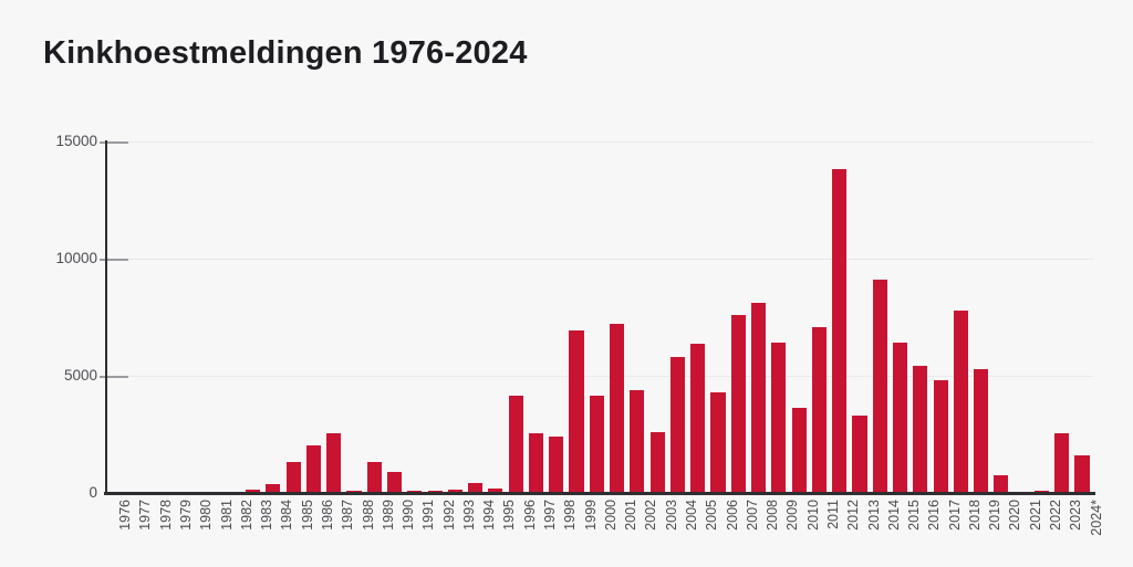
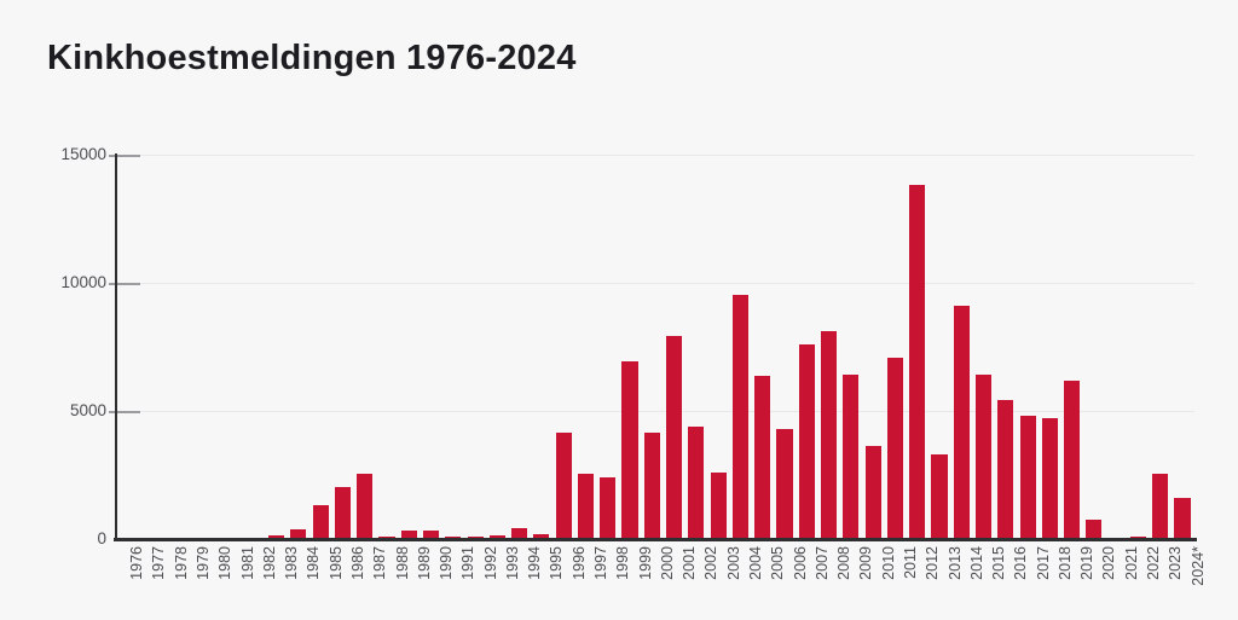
1989: 1300 -> 300
1990: 900 -> 300
2001: 7200 -> 8000
2004: 5800 -> 9600
2018: 7800 -> 4700
2019: 5300 -> 6200
